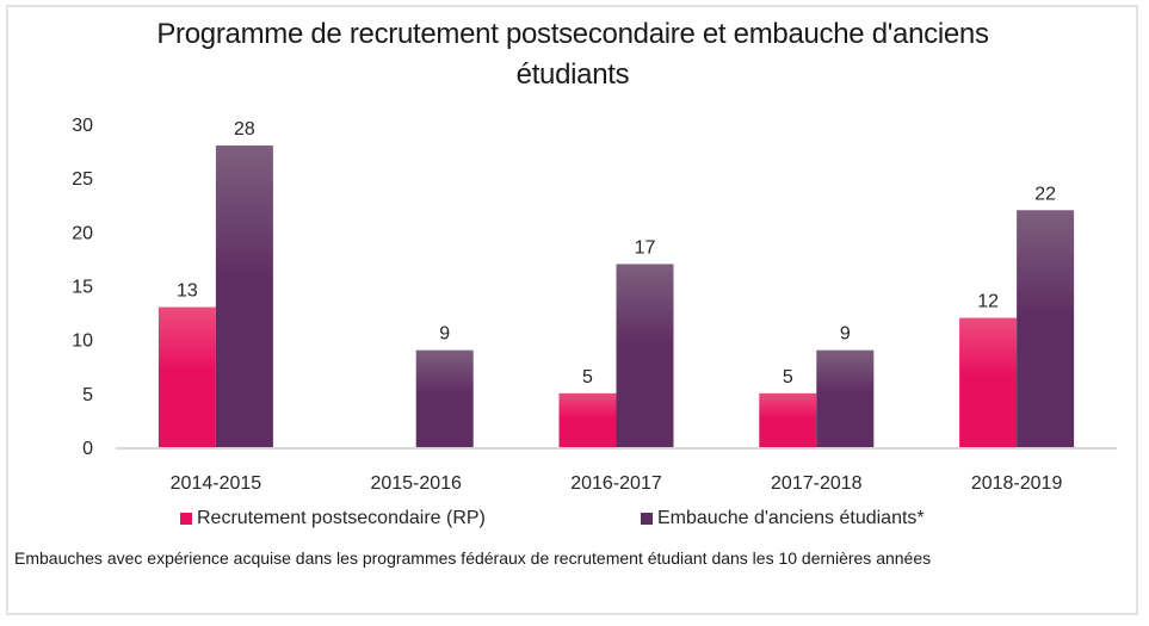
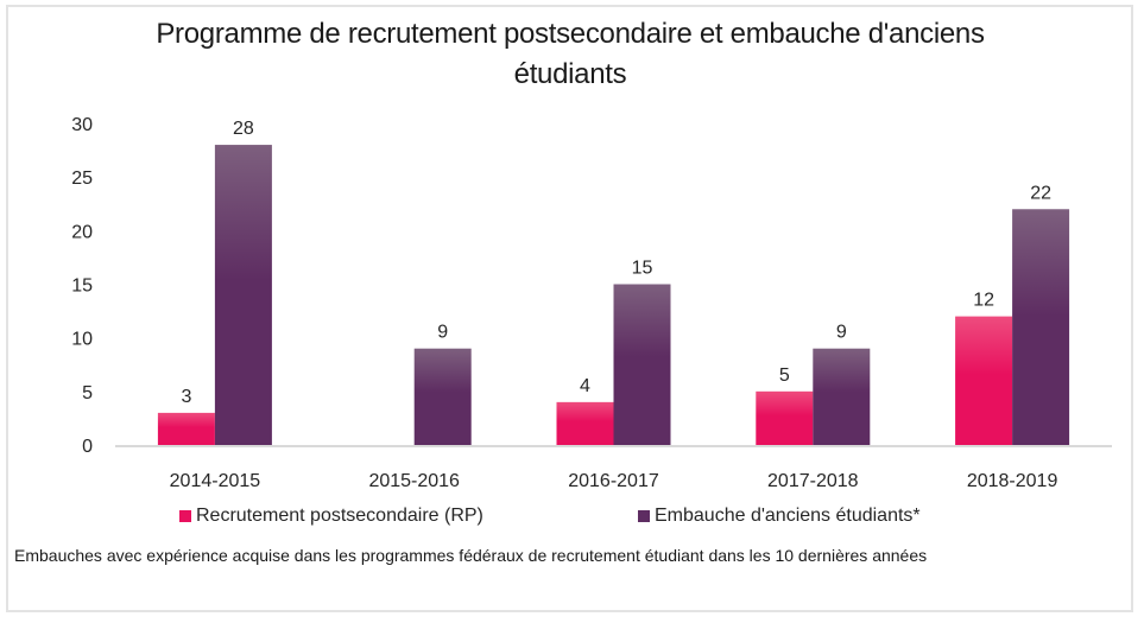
Recrutement postsecondaire (RP)/2014-2015: 13 -> 3
Recrutement postsecondaire (RP)/2016-2017: 5 -> 4
Embauche d'anciens étudiants*/2016-2017: 17 -> 15
